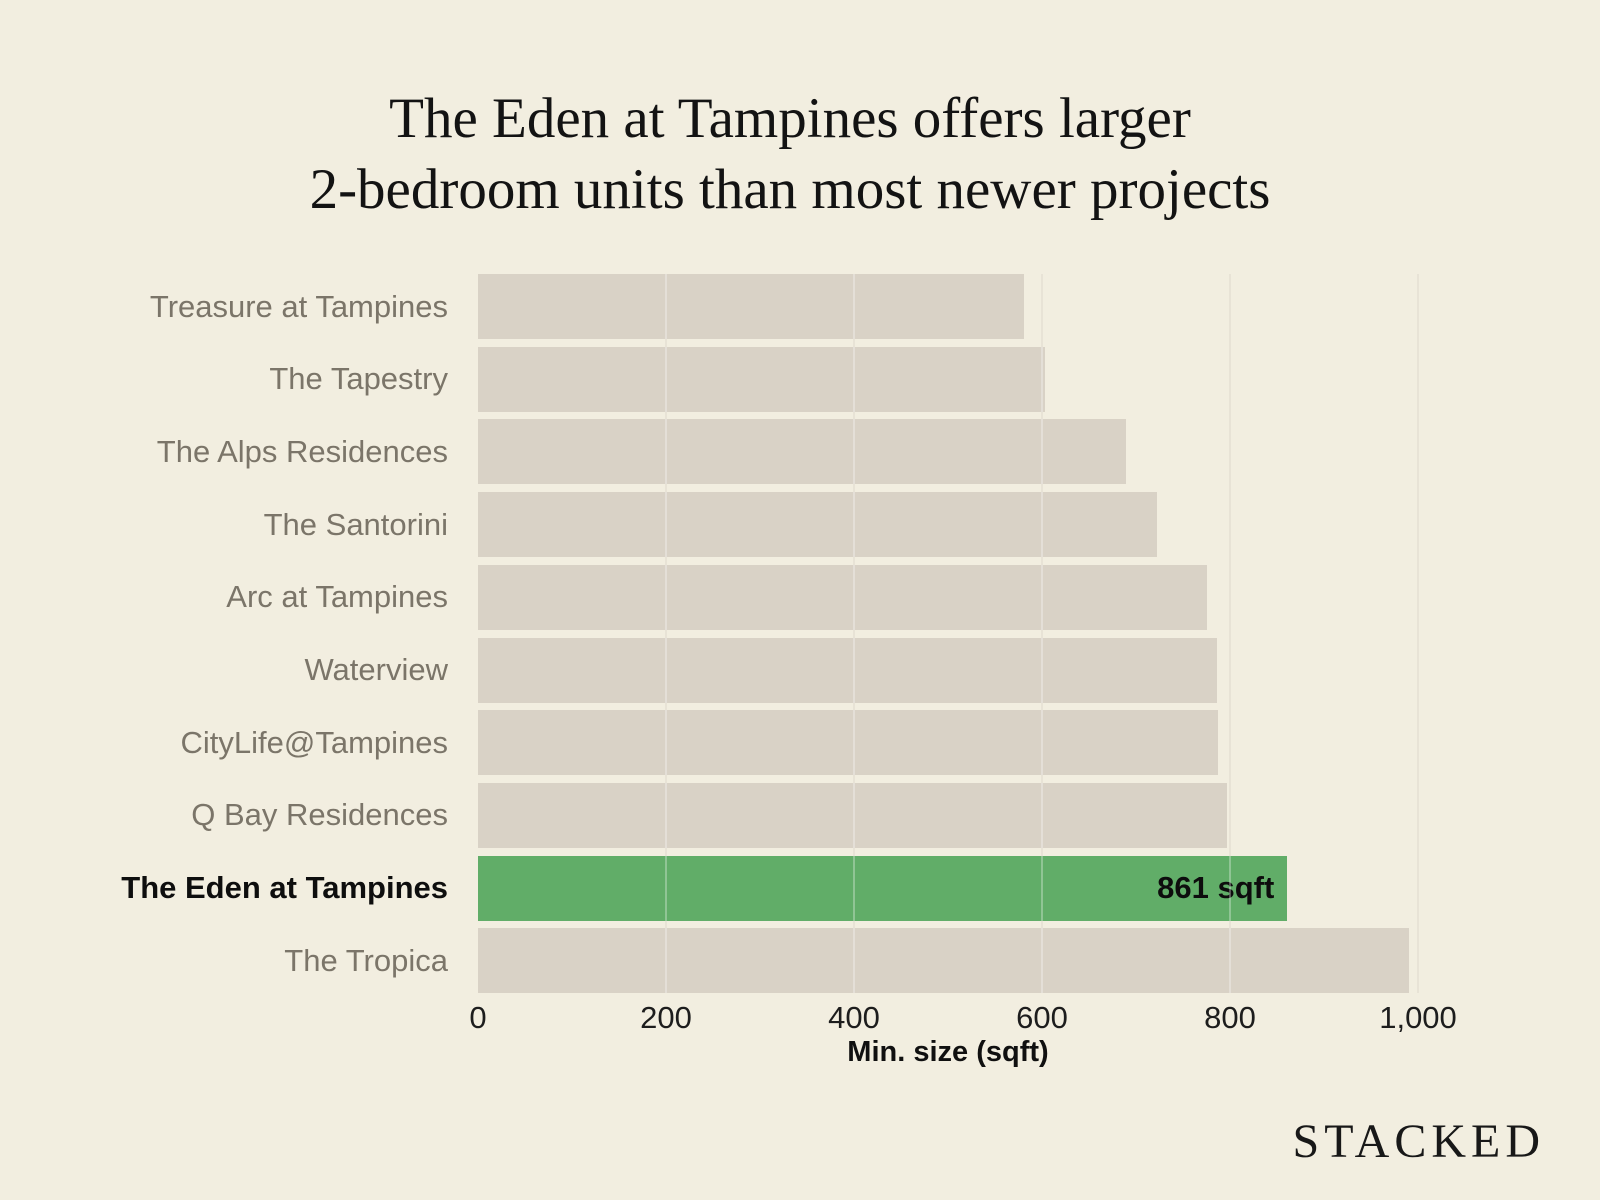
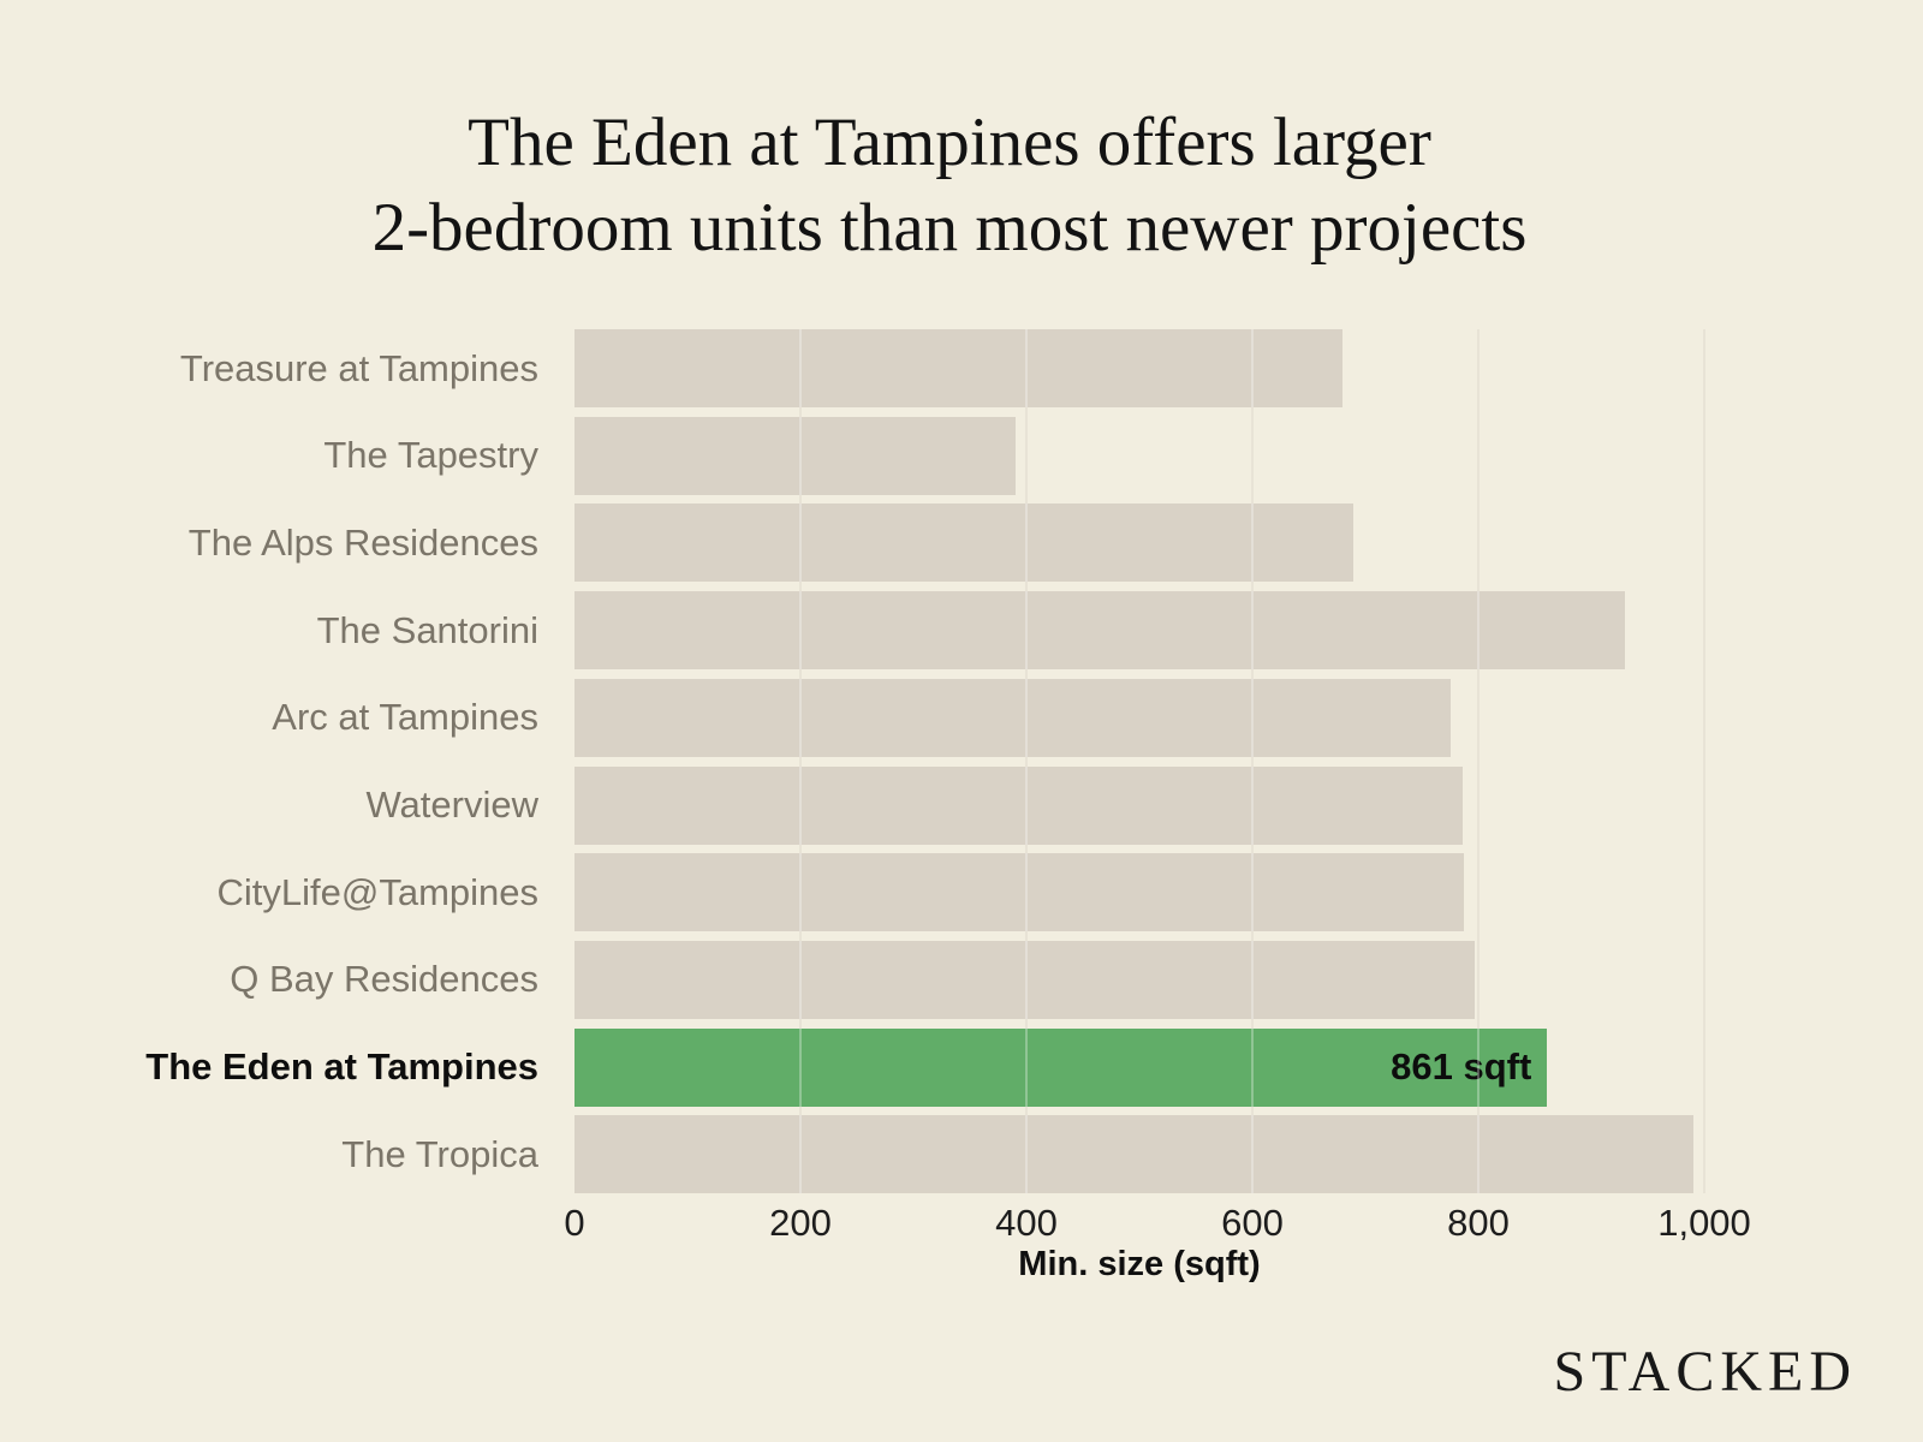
Treasure at Tampines: 580 -> 680
The Tapestry: 600 -> 390
The Santorini: 720 -> 930
